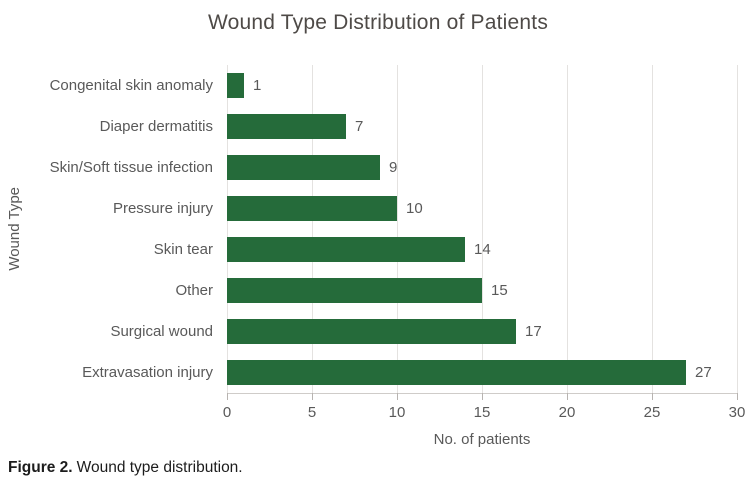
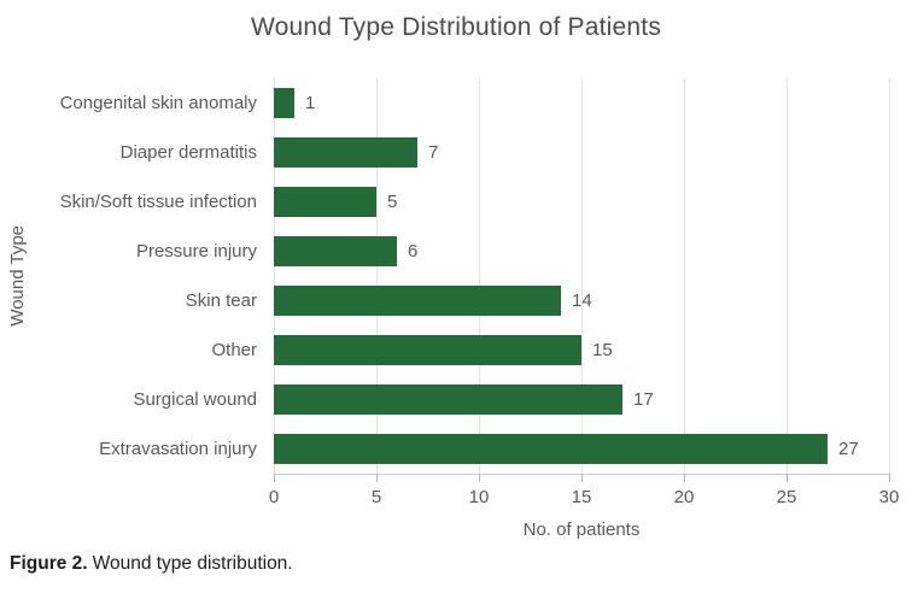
Skin/Soft tissue infection: 9 -> 5
Pressure injury: 10 -> 6
